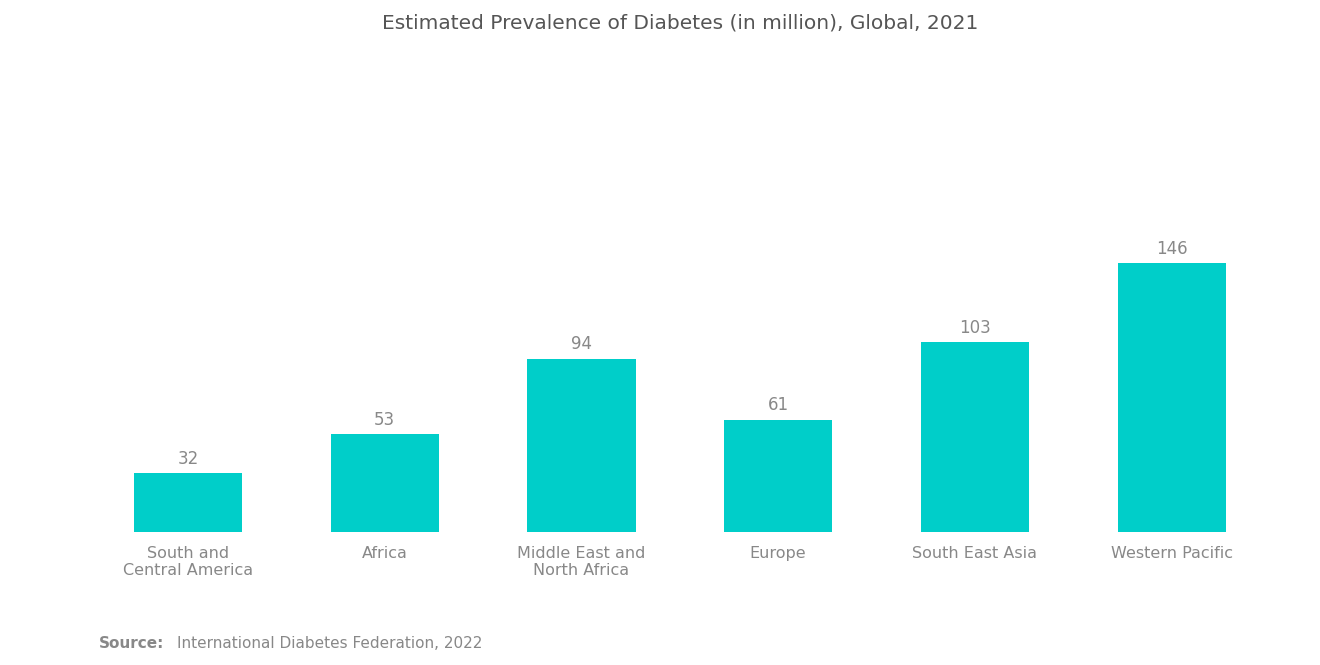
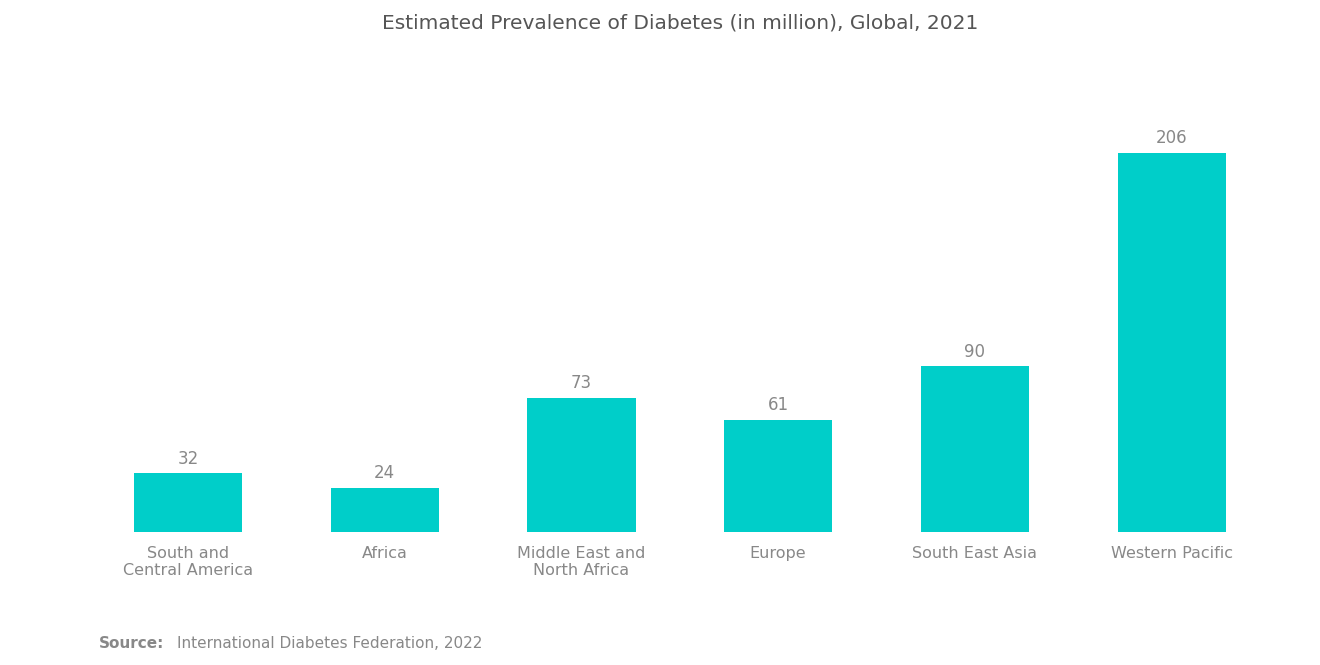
Africa: 53 -> 24
Middle East and North Africa: 94 -> 73
South East Asia: 103 -> 90
Western Pacific: 146 -> 206
